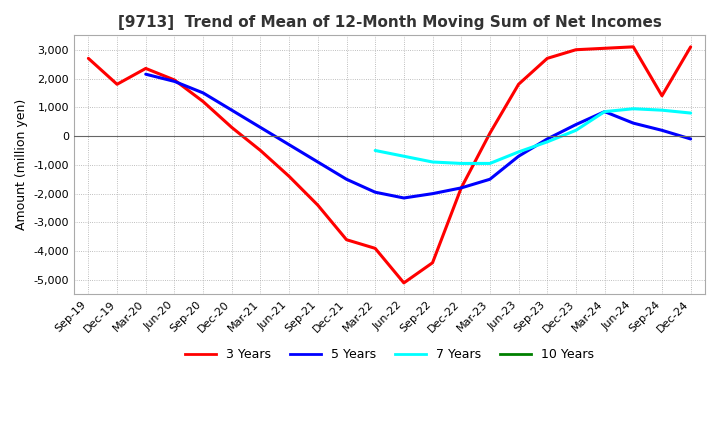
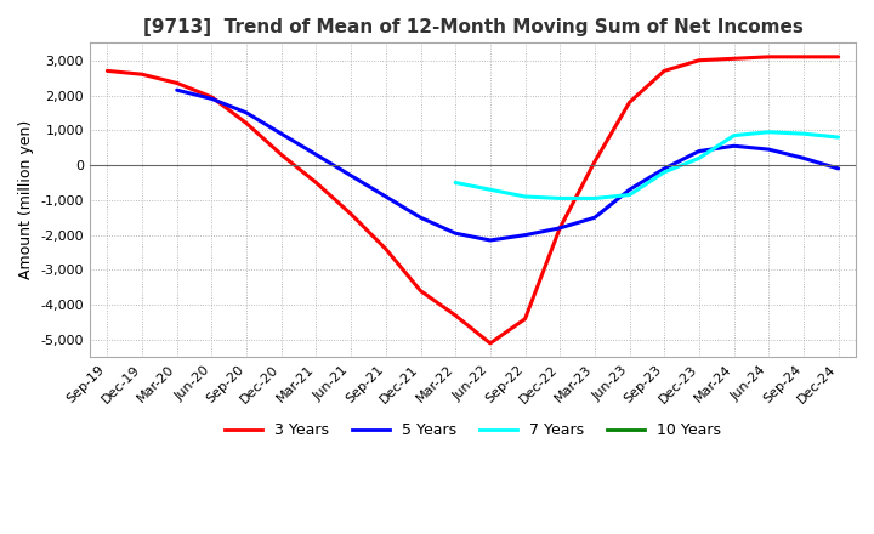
3 Years/Dec-19: 1,800 -> 2,600
3 Years/Mar-22: -3,900 -> -4,300
7 Years/Jun-23: -550 -> -850
5 Years/Mar-24: 850 -> 550
3 Years/Sep-24: 1,400 -> 3,100
